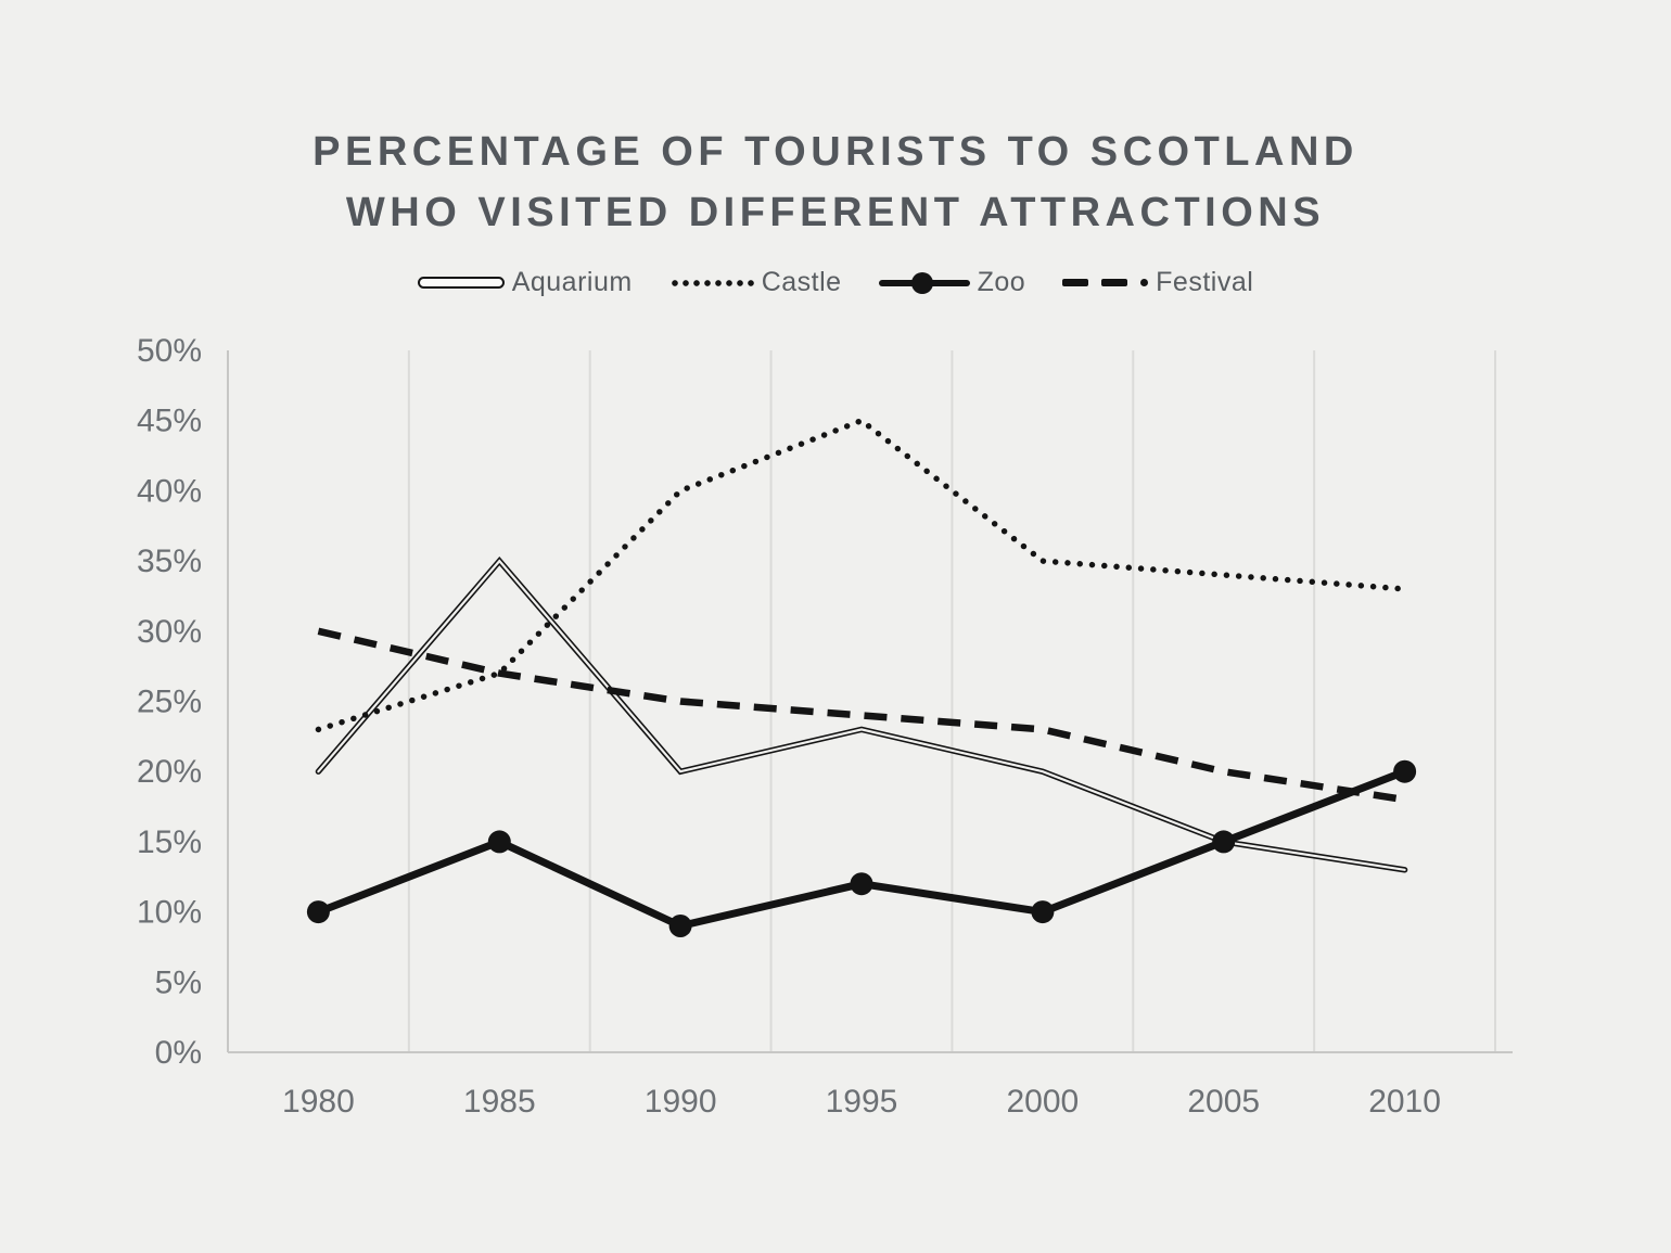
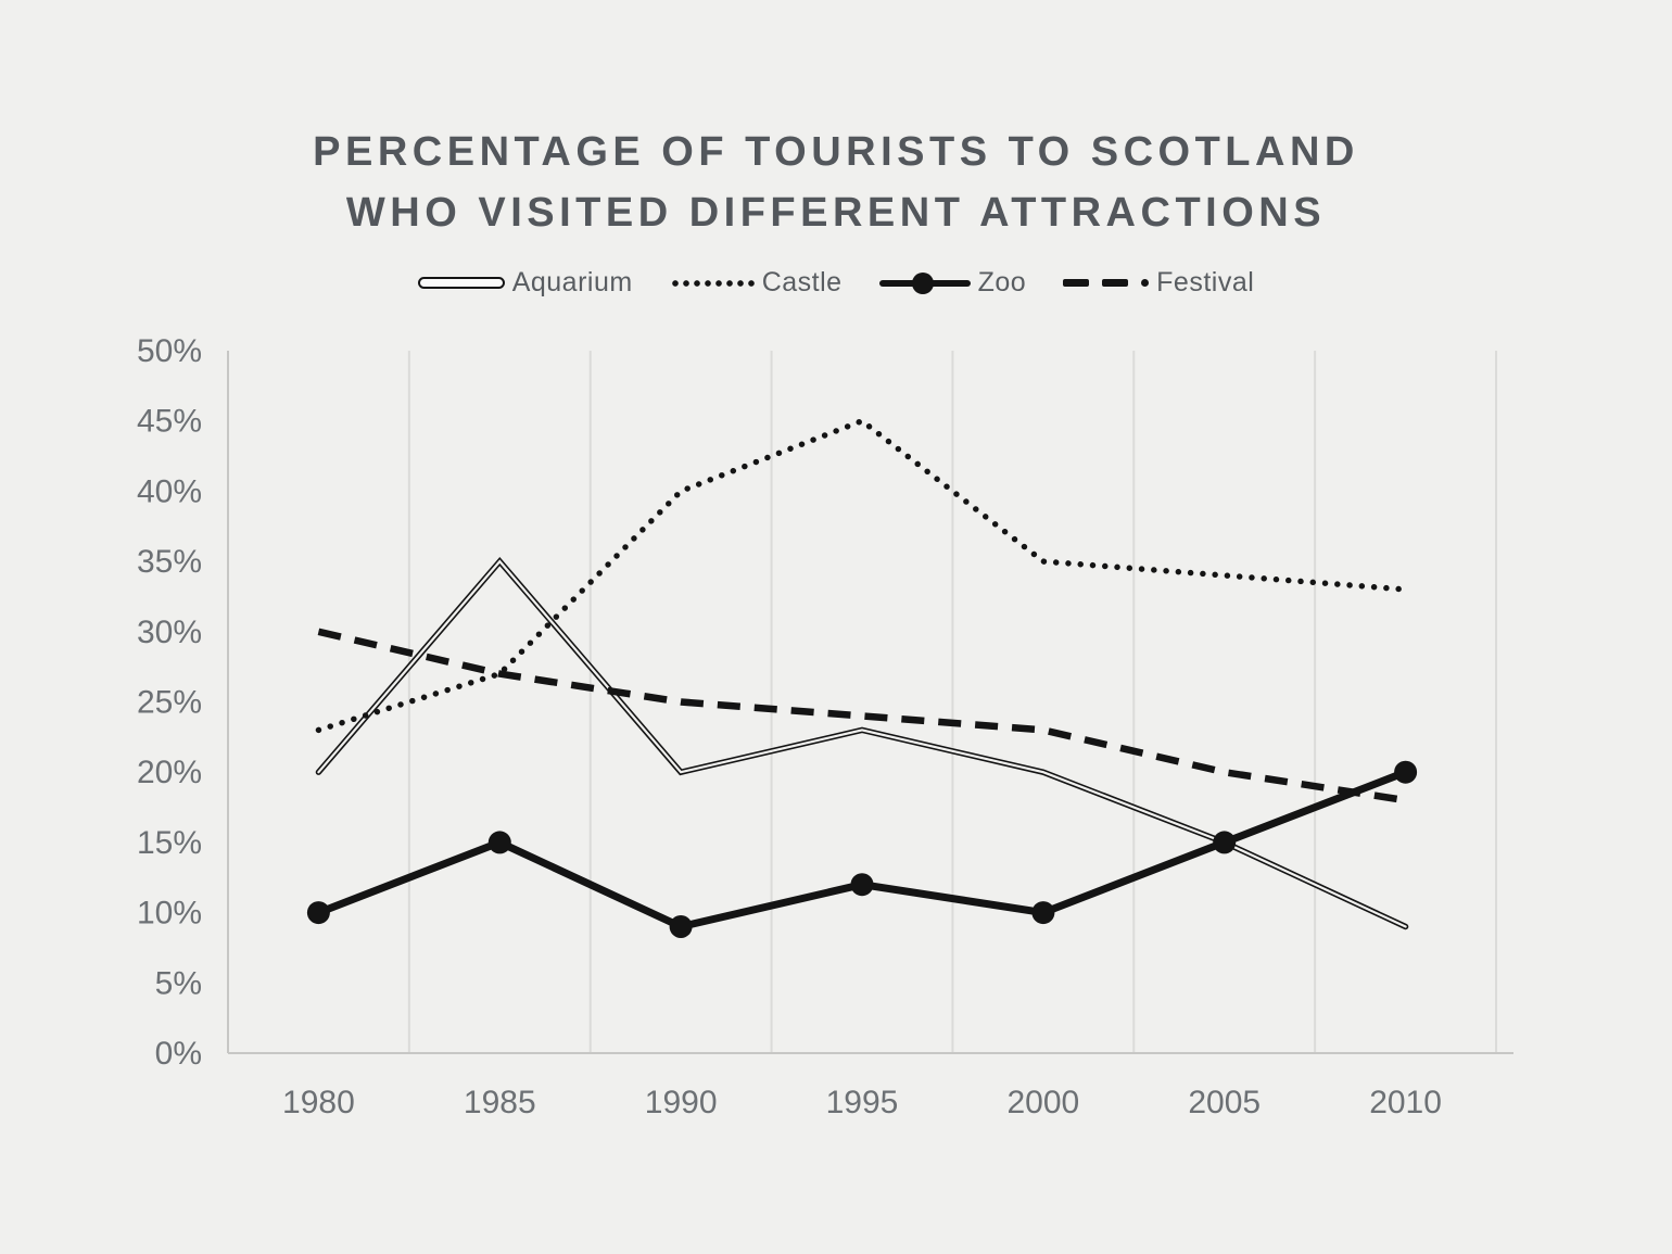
Aquarium/2010: 13% -> 9%
